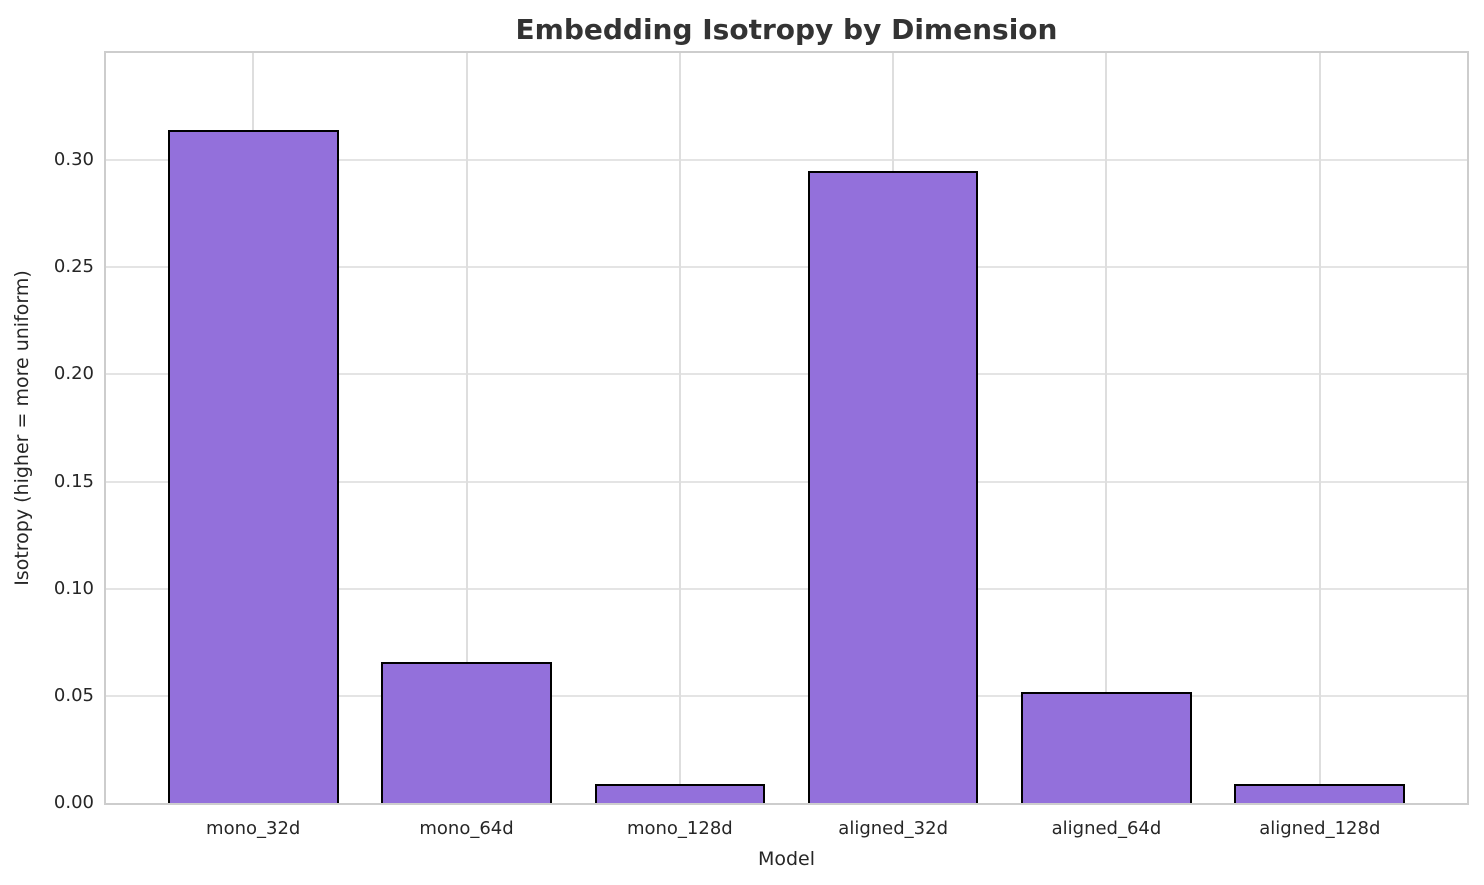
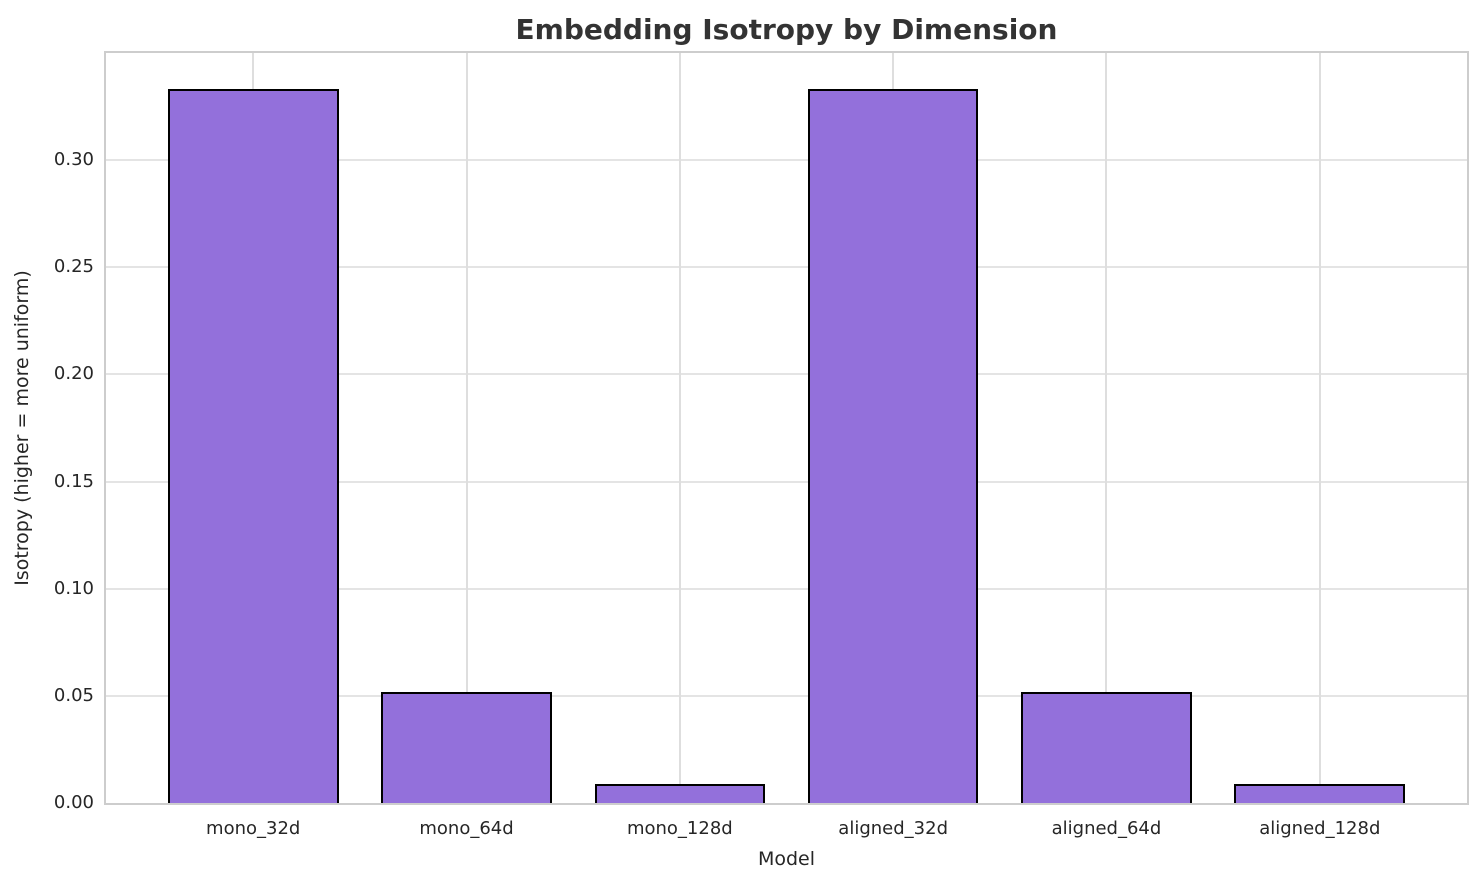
mono_32d: 0.314 -> 0.333
mono_64d: 0.066 -> 0.052
aligned_32d: 0.295 -> 0.333
